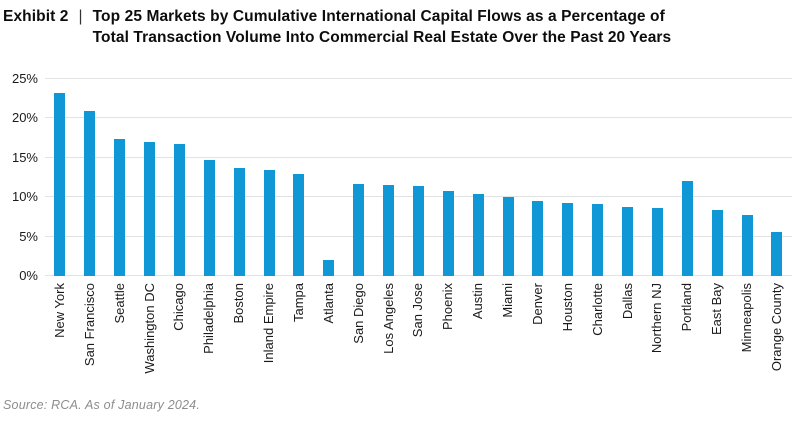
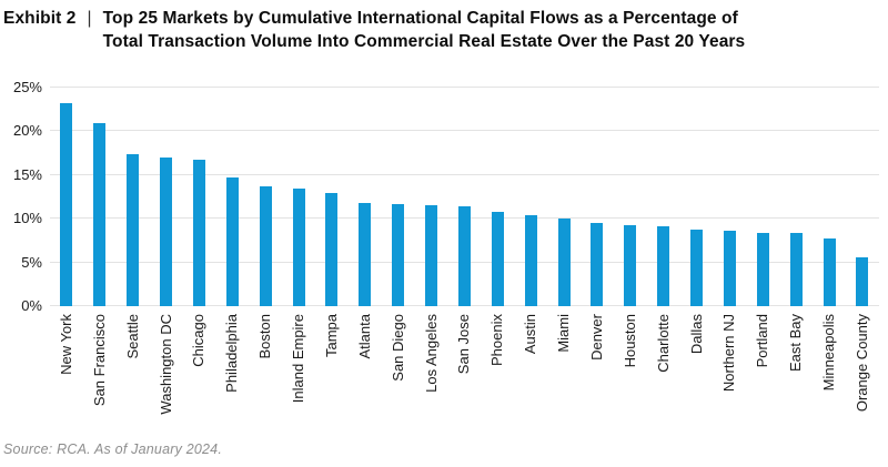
Atlanta: 2% -> 12%
Portland: 12% -> 8%
